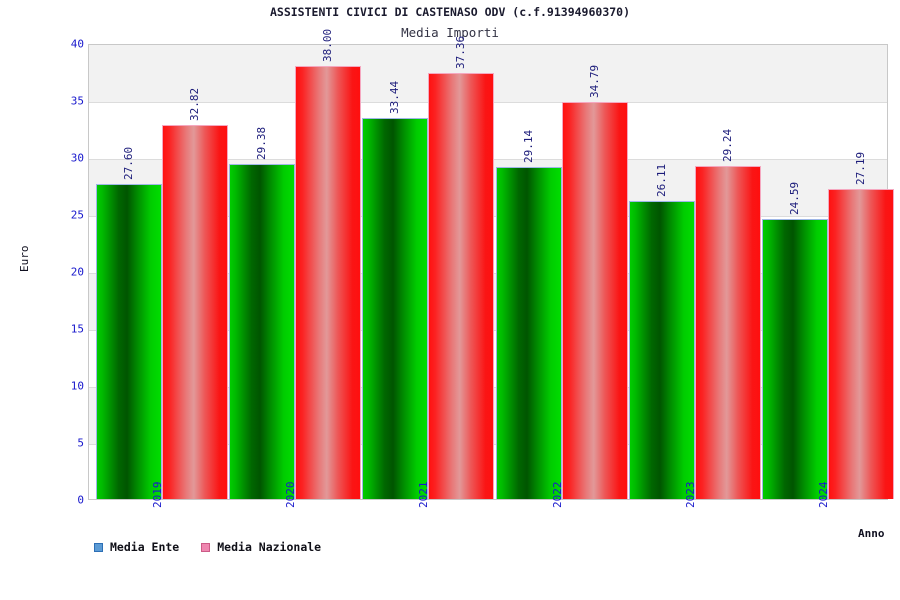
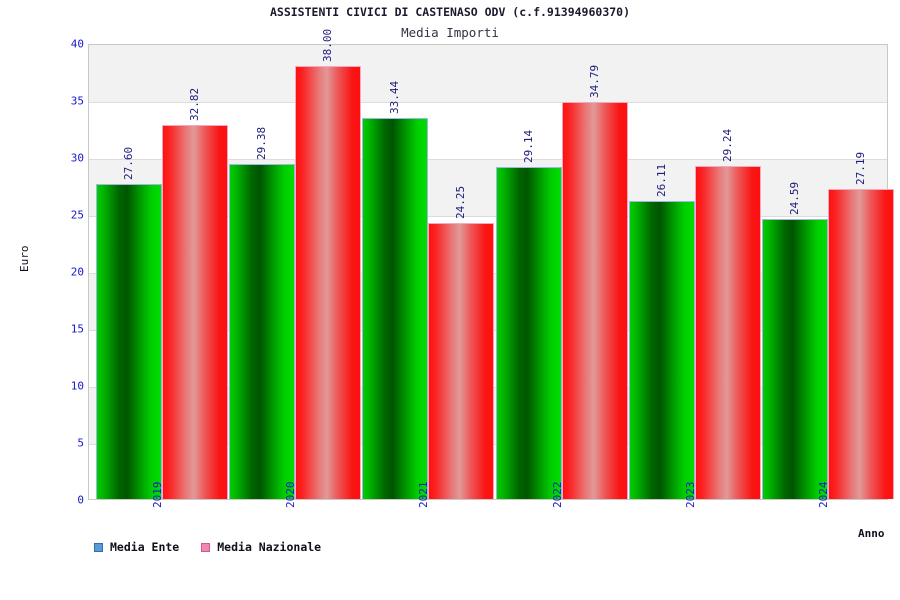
Media Nazionale/2021: 37.36 -> 24.25
